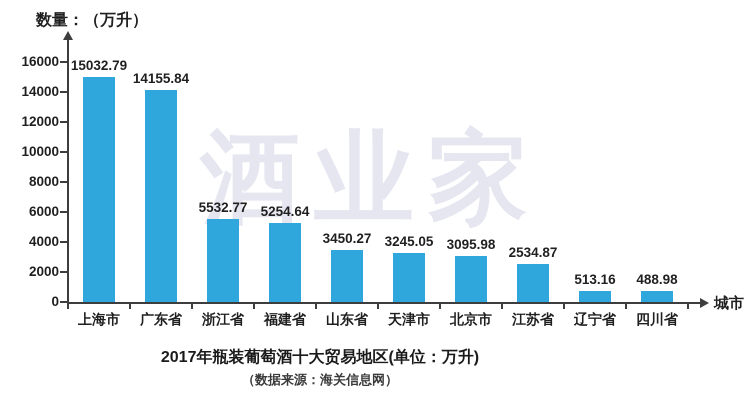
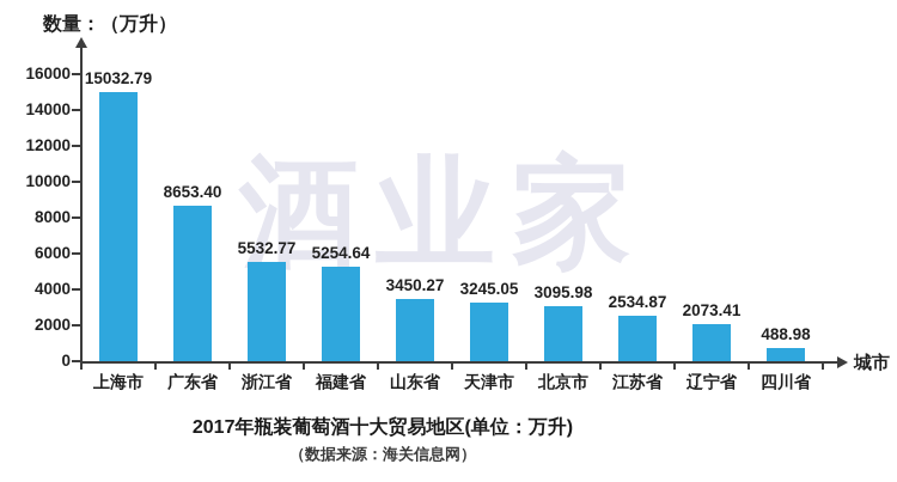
广东省: 14155.84 -> 8653.40
辽宁省: 513.16 -> 2073.41
